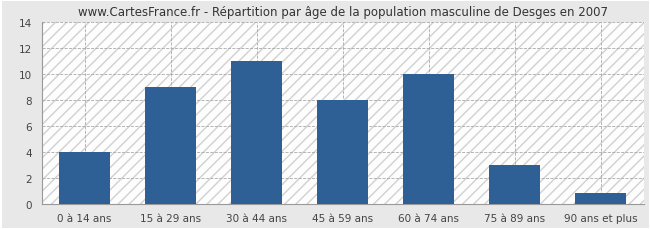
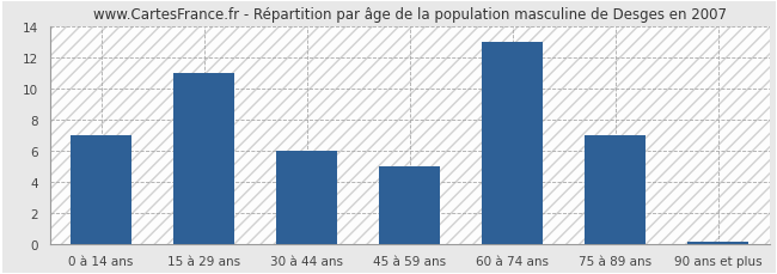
0 à 14 ans: 4.0 -> 7.0
15 à 29 ans: 9.0 -> 11.0
30 à 44 ans: 11.0 -> 6.0
45 à 59 ans: 8.0 -> 5.0
60 à 74 ans: 10.0 -> 13.0
75 à 89 ans: 3.0 -> 7.0
90 ans et plus: 0.8 -> 0.1
